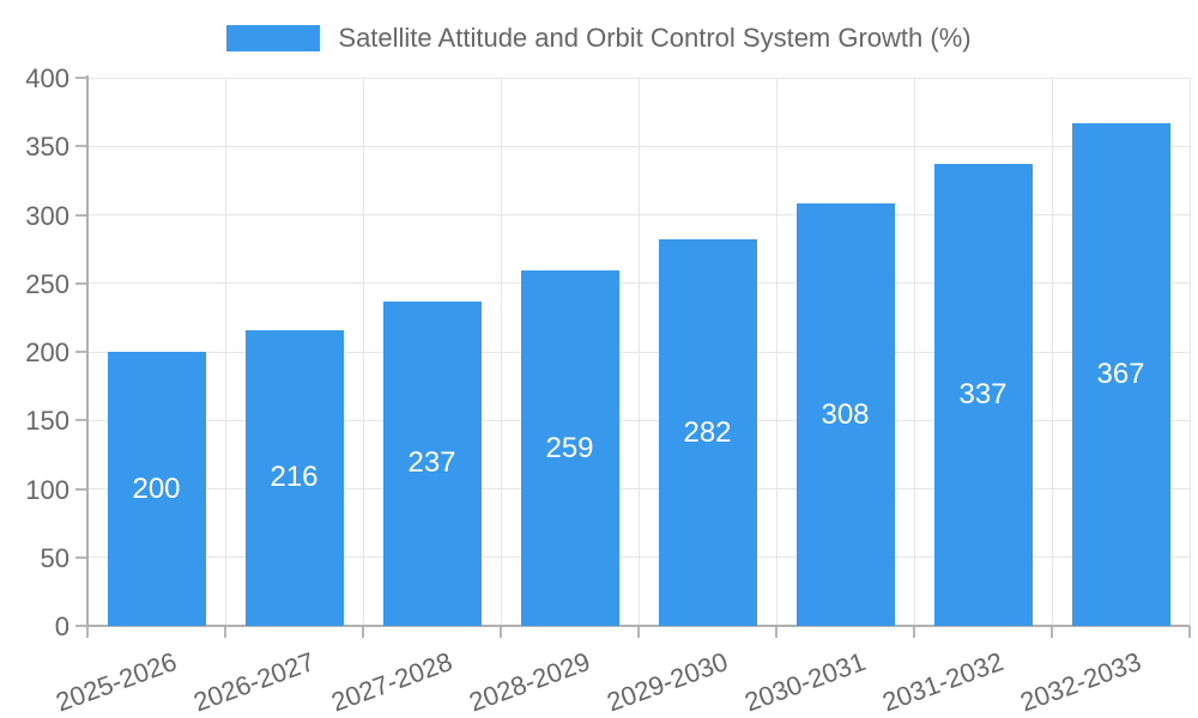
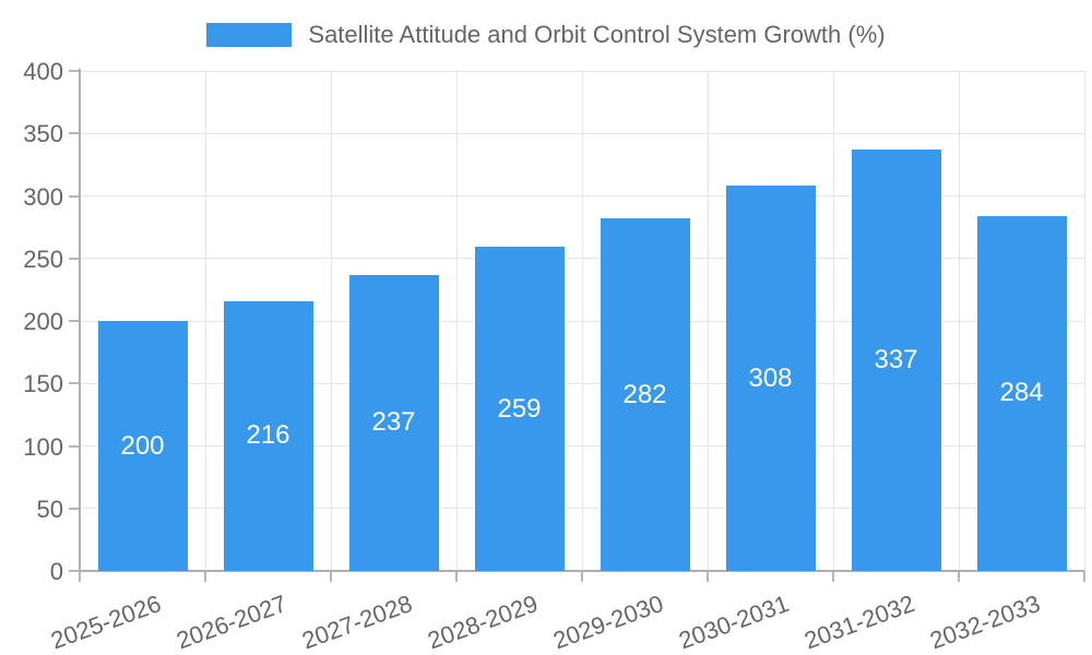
2032-2033: 367 -> 284
